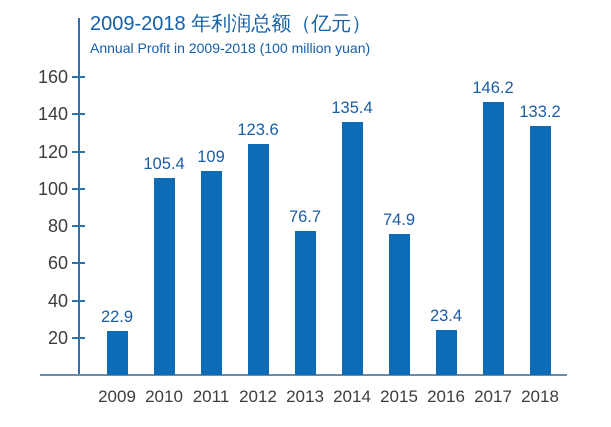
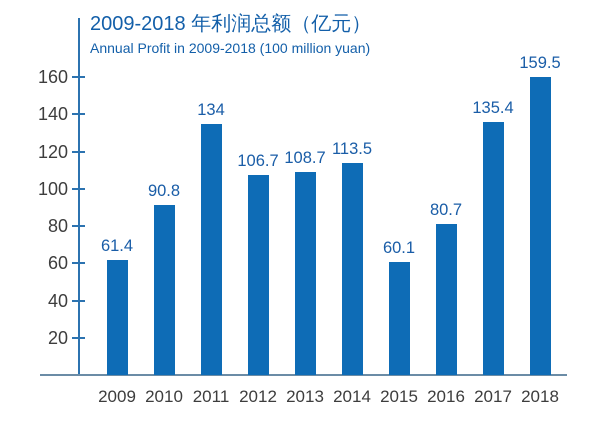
2009: 22.9 -> 61.4
2010: 105.4 -> 90.8
2011: 109 -> 134
2012: 123.6 -> 106.7
2013: 76.7 -> 108.7
2014: 135.4 -> 113.5
2015: 74.9 -> 60.1
2016: 23.4 -> 80.7
2017: 146.2 -> 135.4
2018: 133.2 -> 159.5
